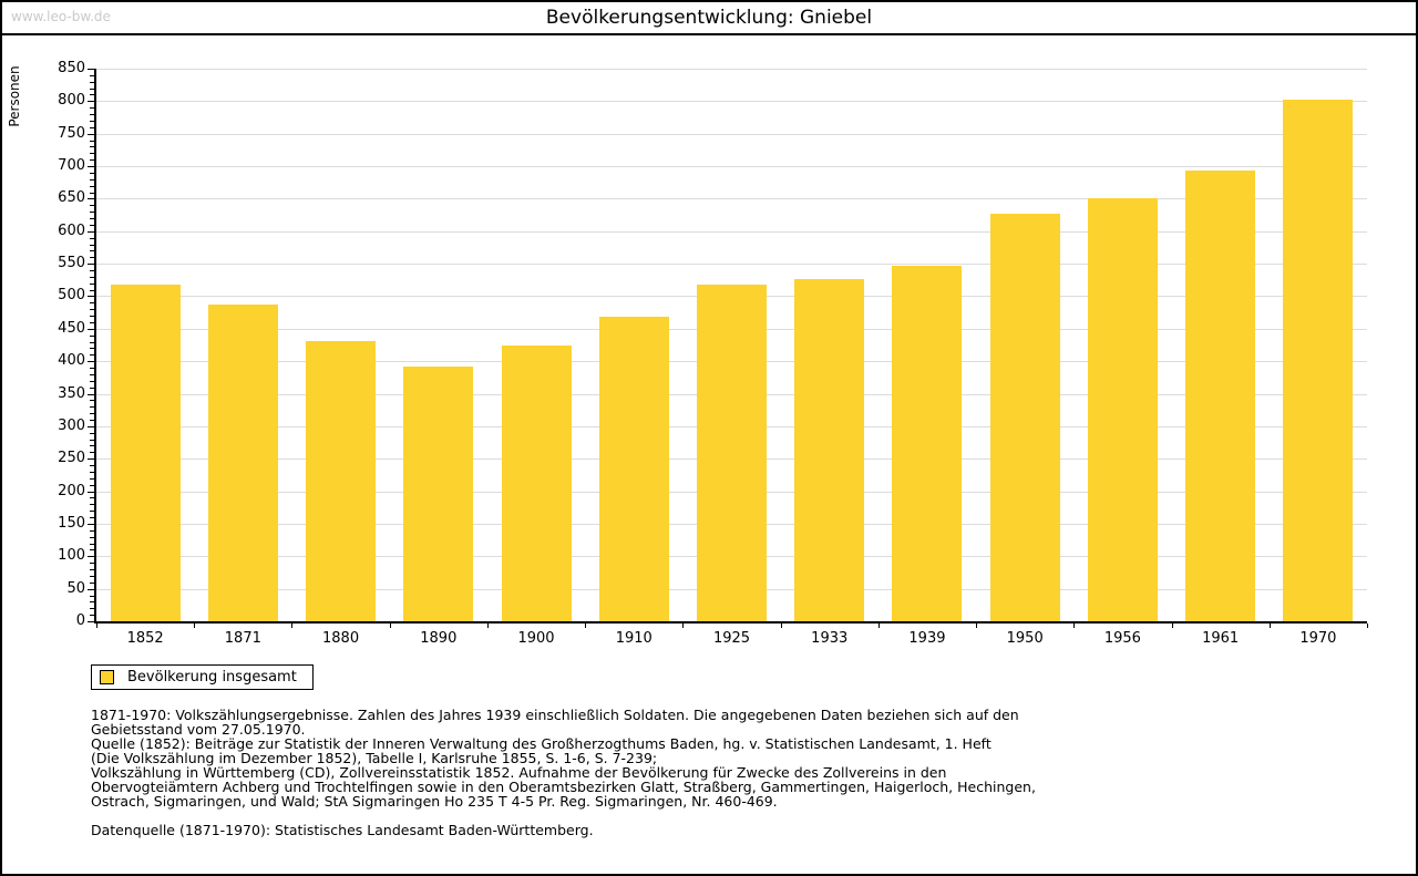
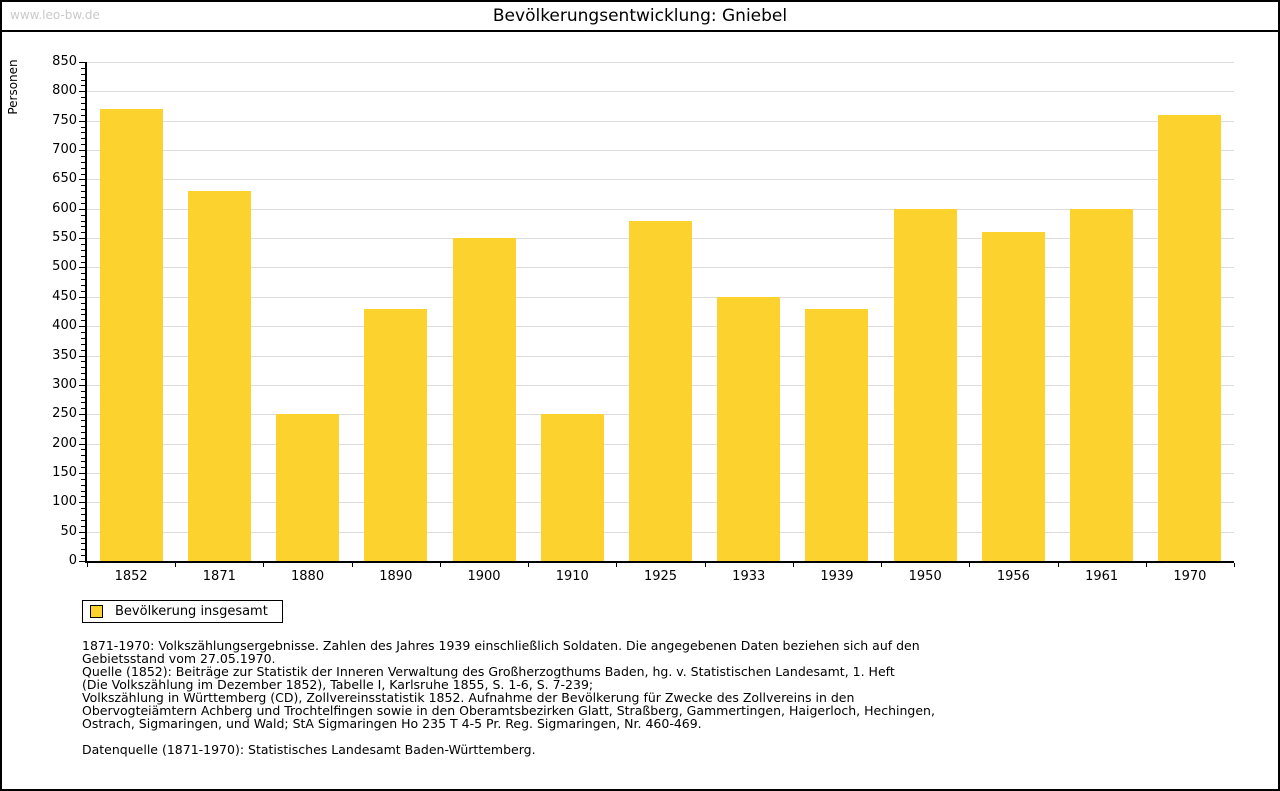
1852: 520 -> 770
1871: 490 -> 630
1880: 430 -> 250
1890: 390 -> 430
1900: 420 -> 550
1910: 470 -> 250
1925: 520 -> 580
1933: 530 -> 450
1939: 550 -> 430
1950: 630 -> 600
1956: 650 -> 560
1961: 690 -> 600
1970: 800 -> 760
